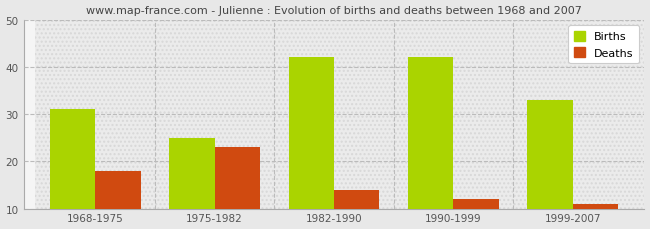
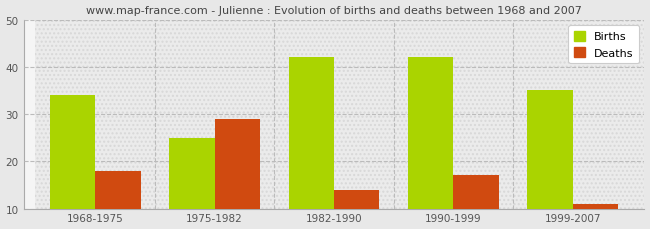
Births/1968-1975: 31 -> 34
Deaths/1975-1982: 23 -> 29
Deaths/1990-1999: 12 -> 17
Births/1999-2007: 33 -> 35
